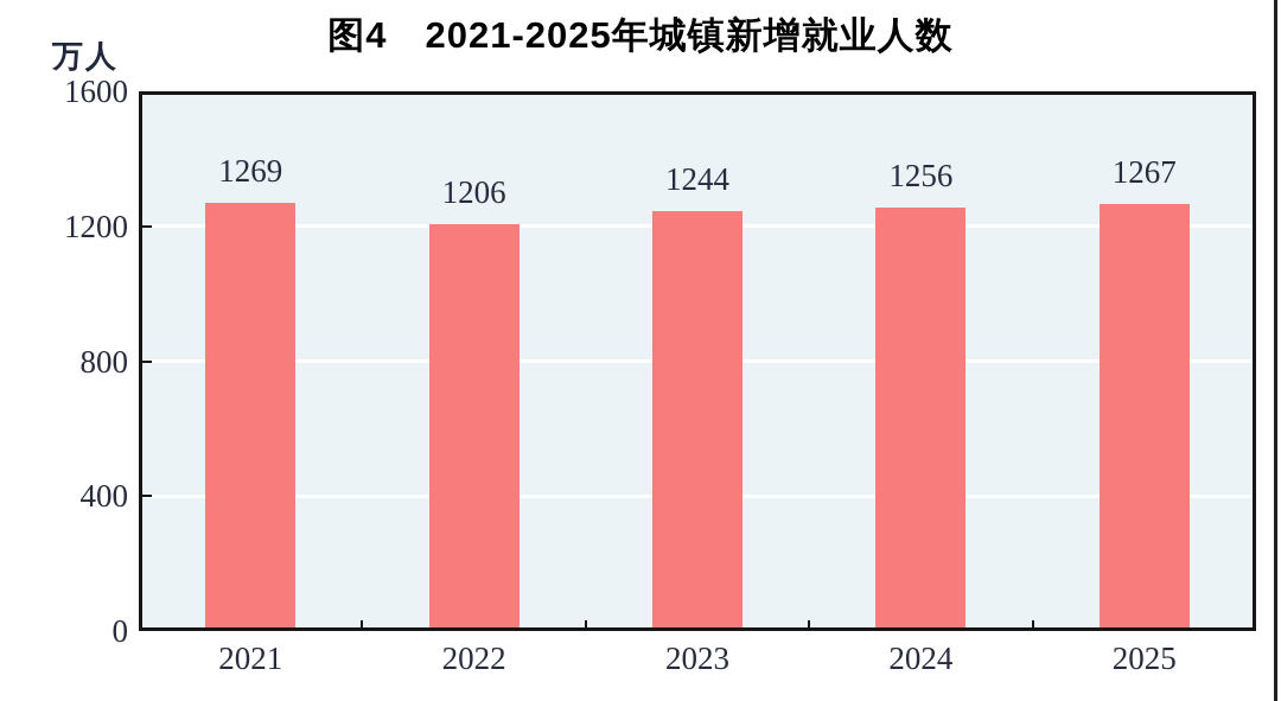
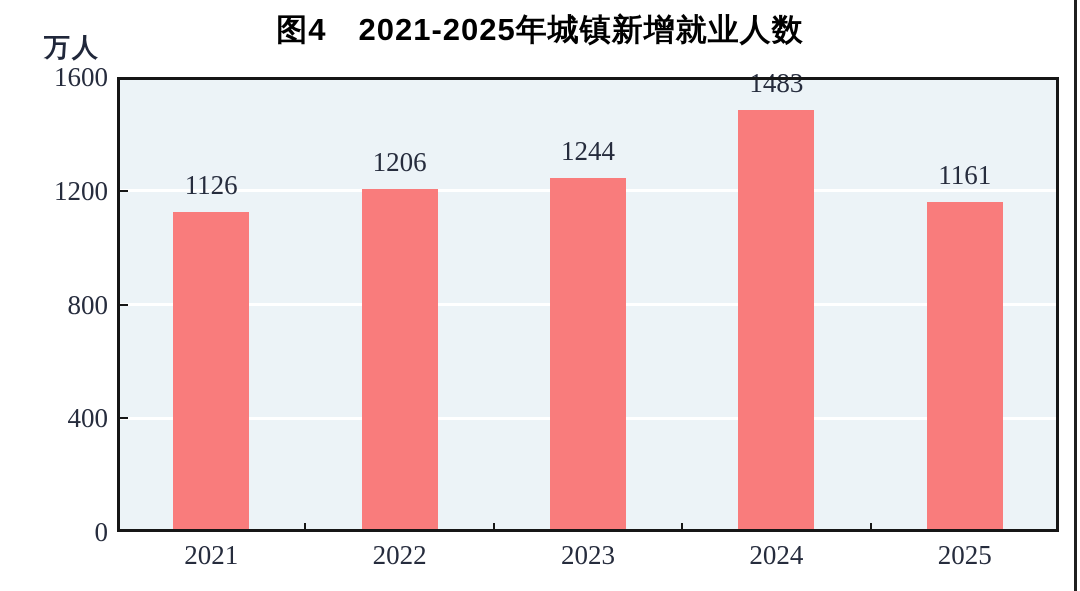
2021: 1269 -> 1126
2024: 1256 -> 1483
2025: 1267 -> 1161
